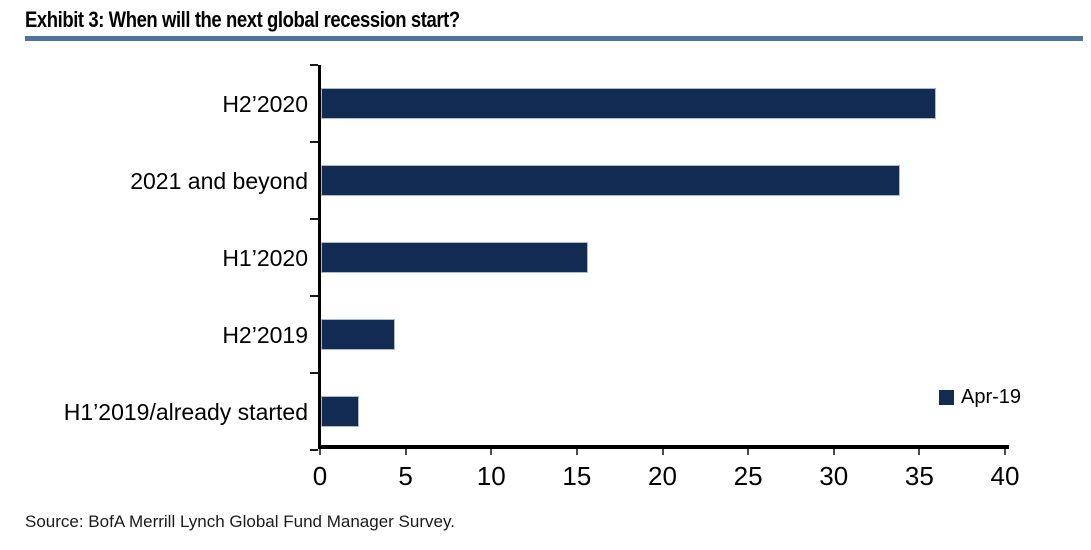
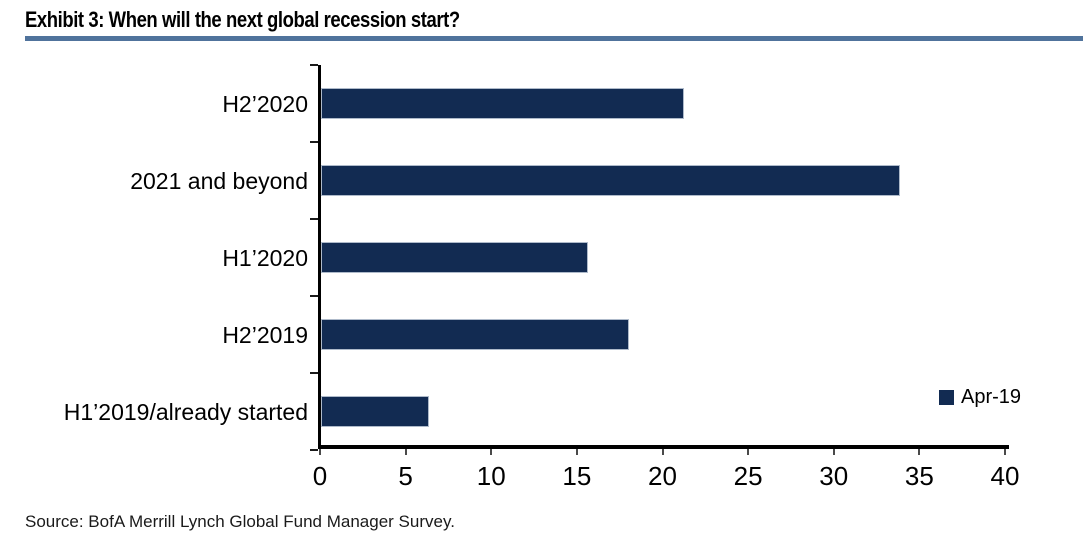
H2’2020: 35.9 -> 21.2
H2’2019: 4.3 -> 18.0
H1’2019/already started: 2.2 -> 6.3
